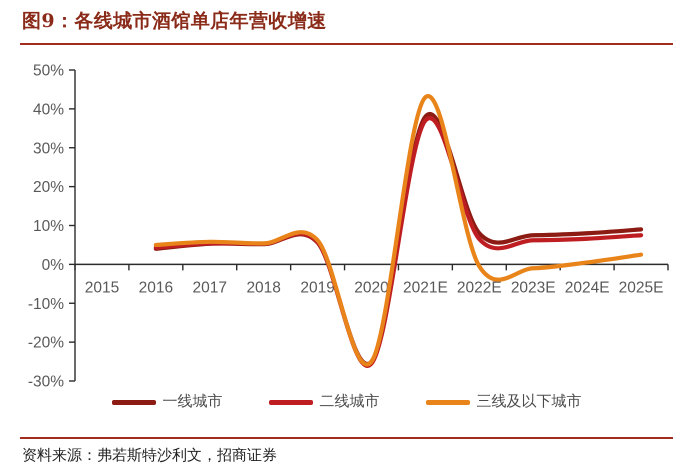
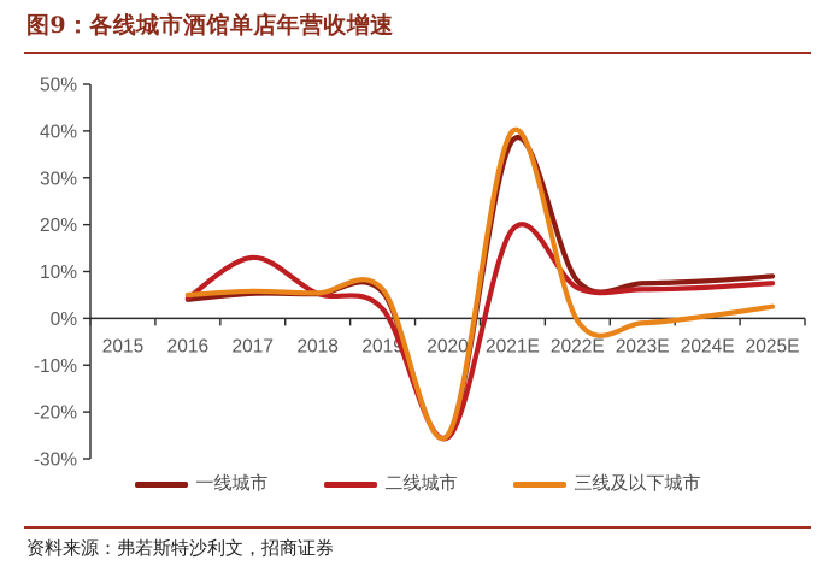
二线城市/2017: 5% -> 13%
二线城市/2019: 6% -> 2%
二线城市/2021E: 37% -> 19%
三线及以下城市/2021E: 43% -> 40%
